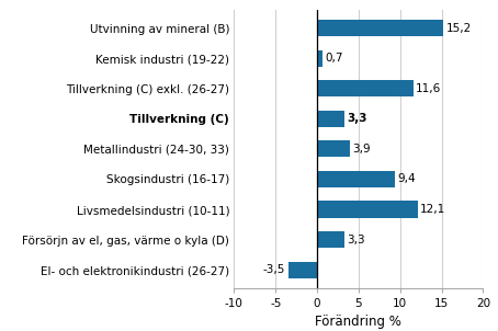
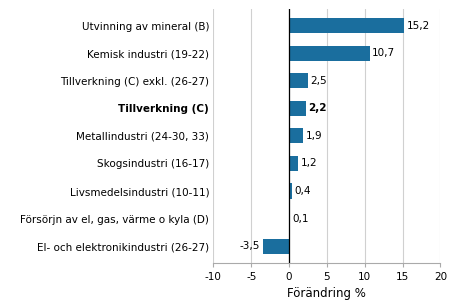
Kemisk industri (19-22): 0,7 -> 10,7
Tillverkning (C) exkl. (26-27): 11,6 -> 2,5
Tillverkning (C): 3,3 -> 2,2
Metallindustri (24-30, 33): 3,9 -> 1,9
Skogsindustri (16-17): 9,4 -> 1,2
Livsmedelsindustri (10-11): 12,1 -> 0,4
Försörjn av el, gas, värme o kyla (D): 3,3 -> 0,1
